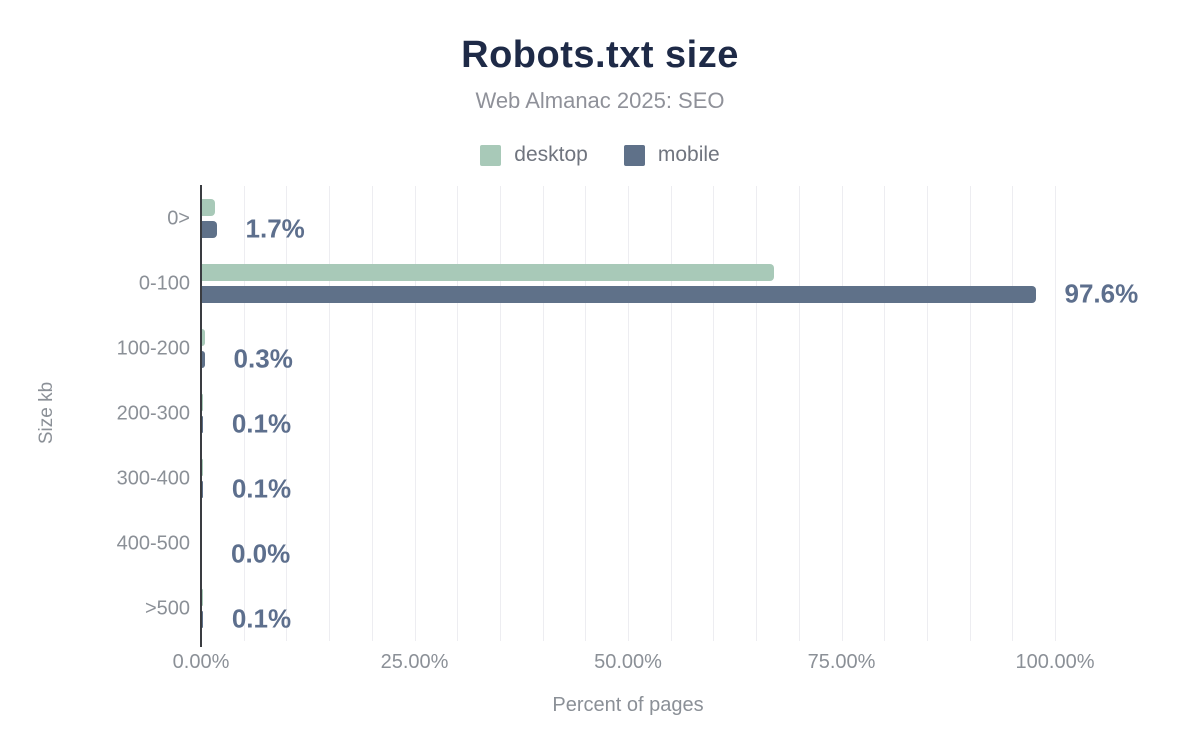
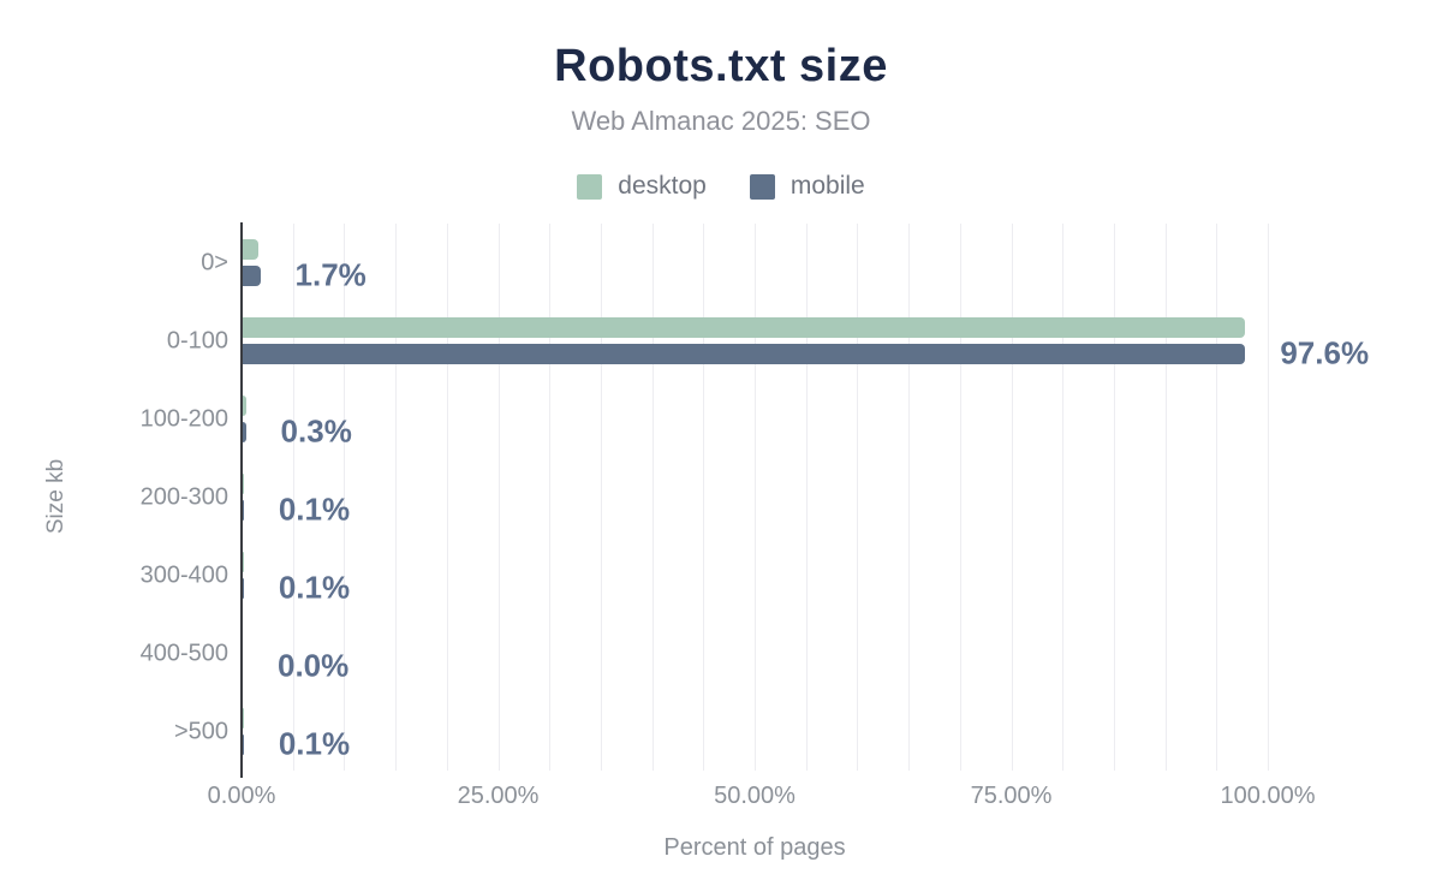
desktop/0-100: 67% -> 98%
